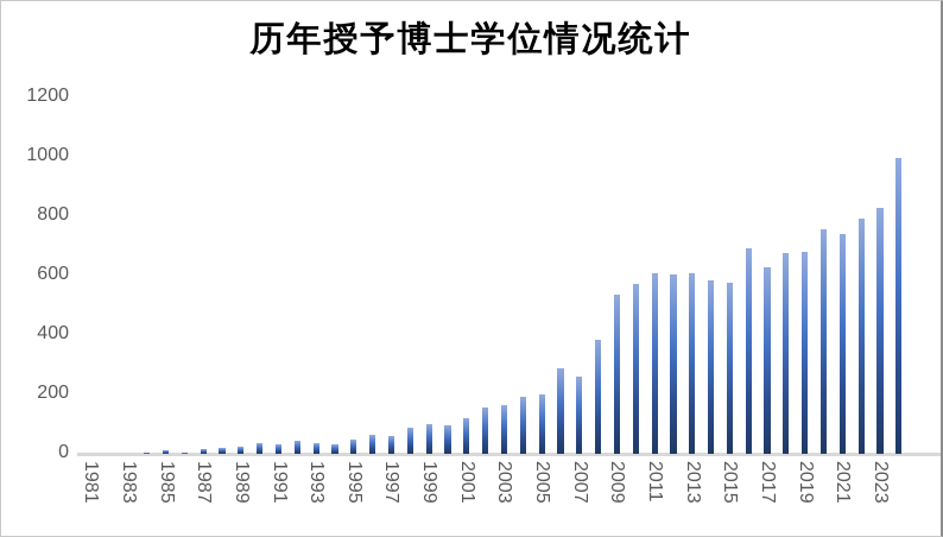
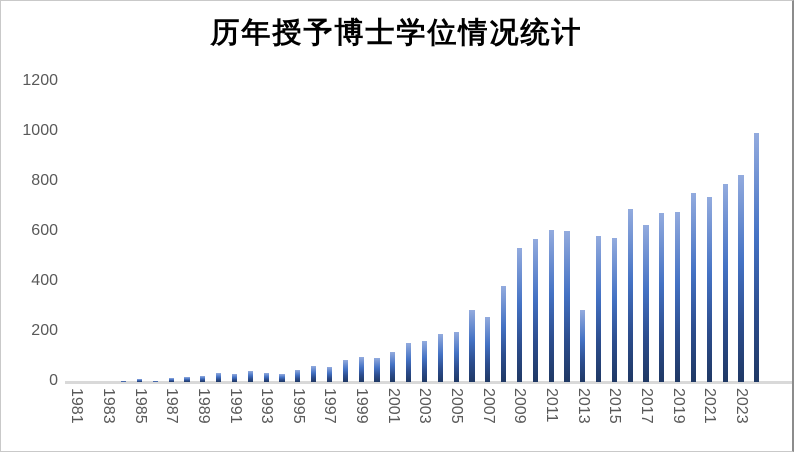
2013: 610 -> 290
